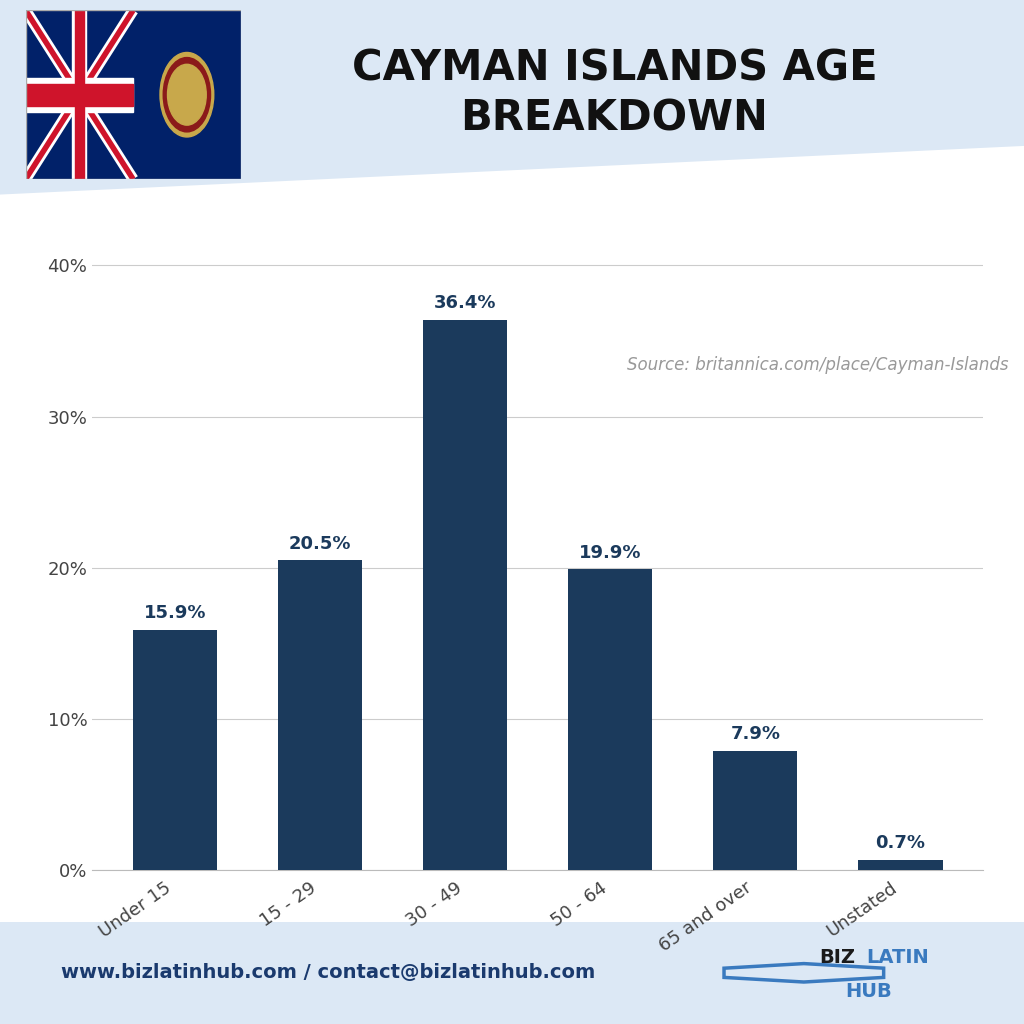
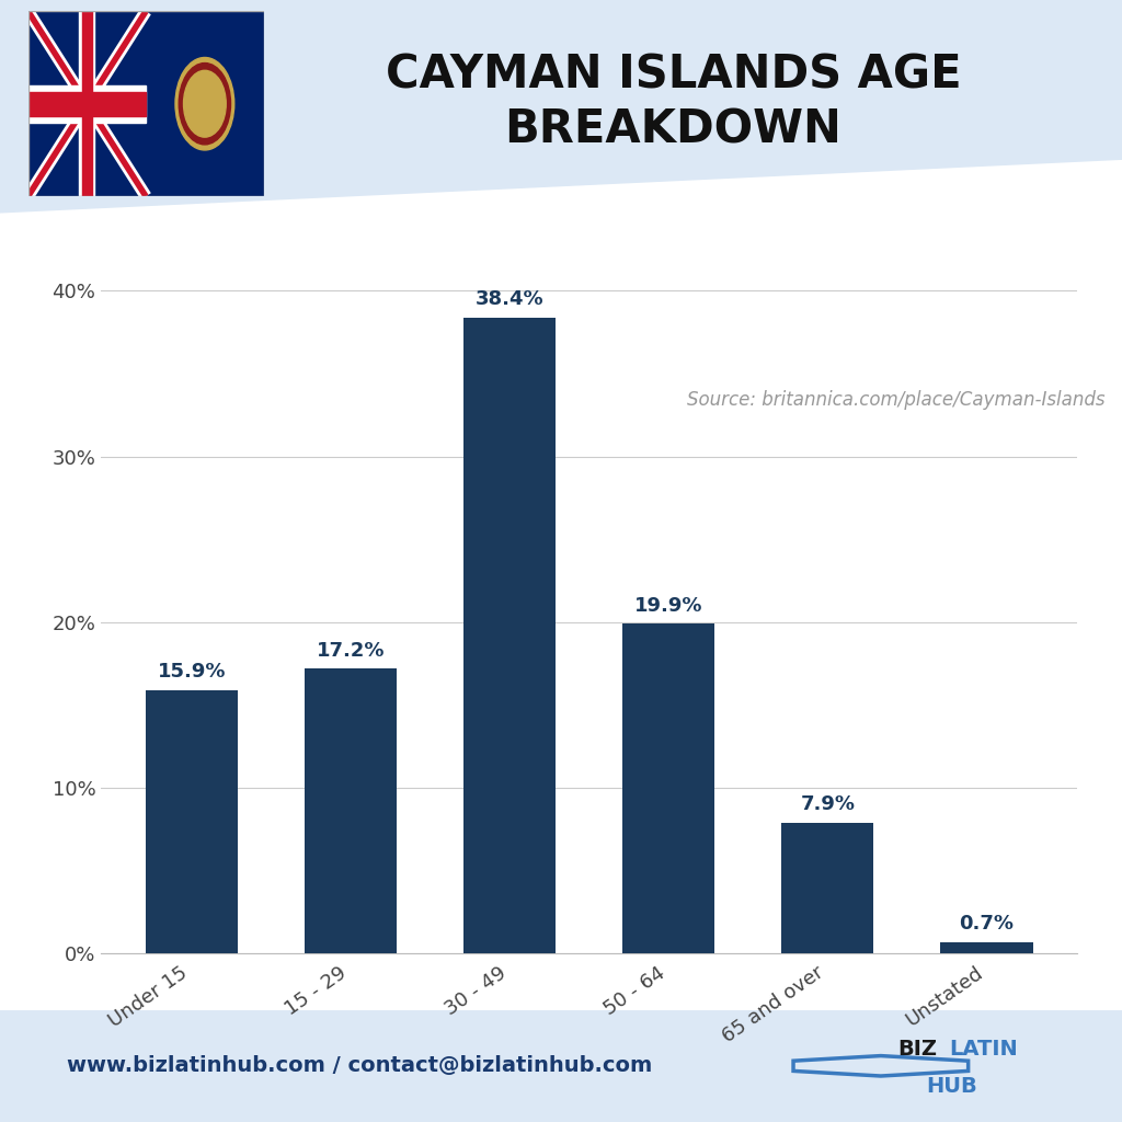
15 - 29: 20.5% -> 17.2%
30 - 49: 36.4% -> 38.4%
